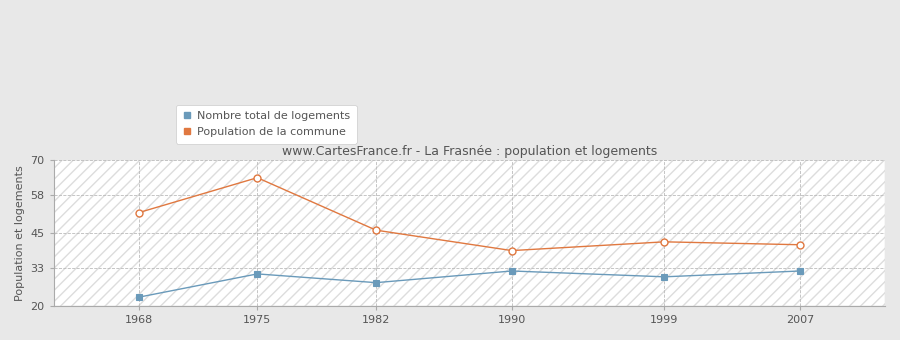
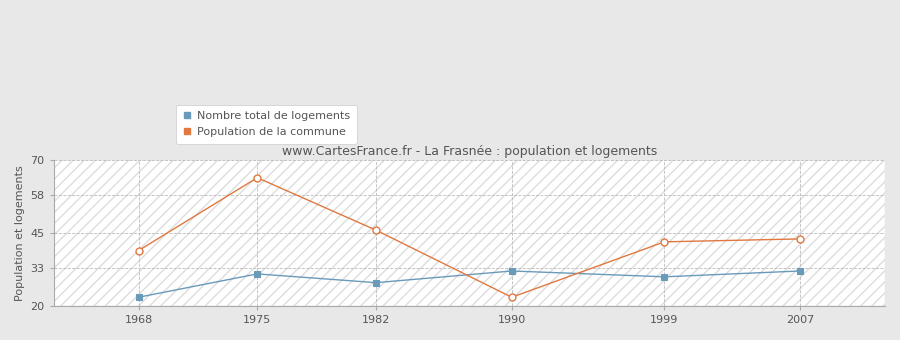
Population de la commune/1968: 52 -> 39
Population de la commune/1990: 39 -> 23
Population de la commune/2007: 41 -> 43
